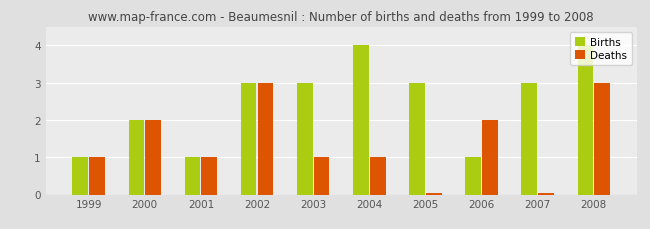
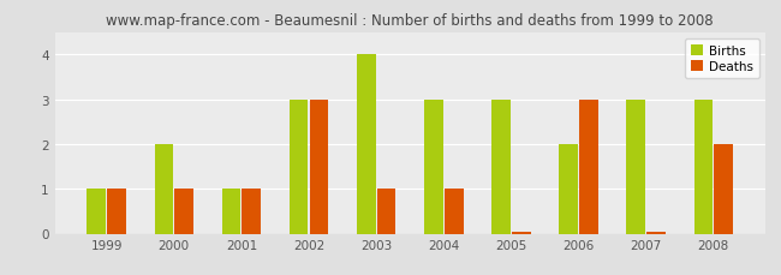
Deaths/2000: 2.00 -> 1.00
Births/2003: 3 -> 4
Births/2004: 4 -> 3
Births/2006: 1 -> 2
Deaths/2006: 2.00 -> 3.00
Births/2008: 4 -> 3
Deaths/2008: 3.00 -> 2.00
